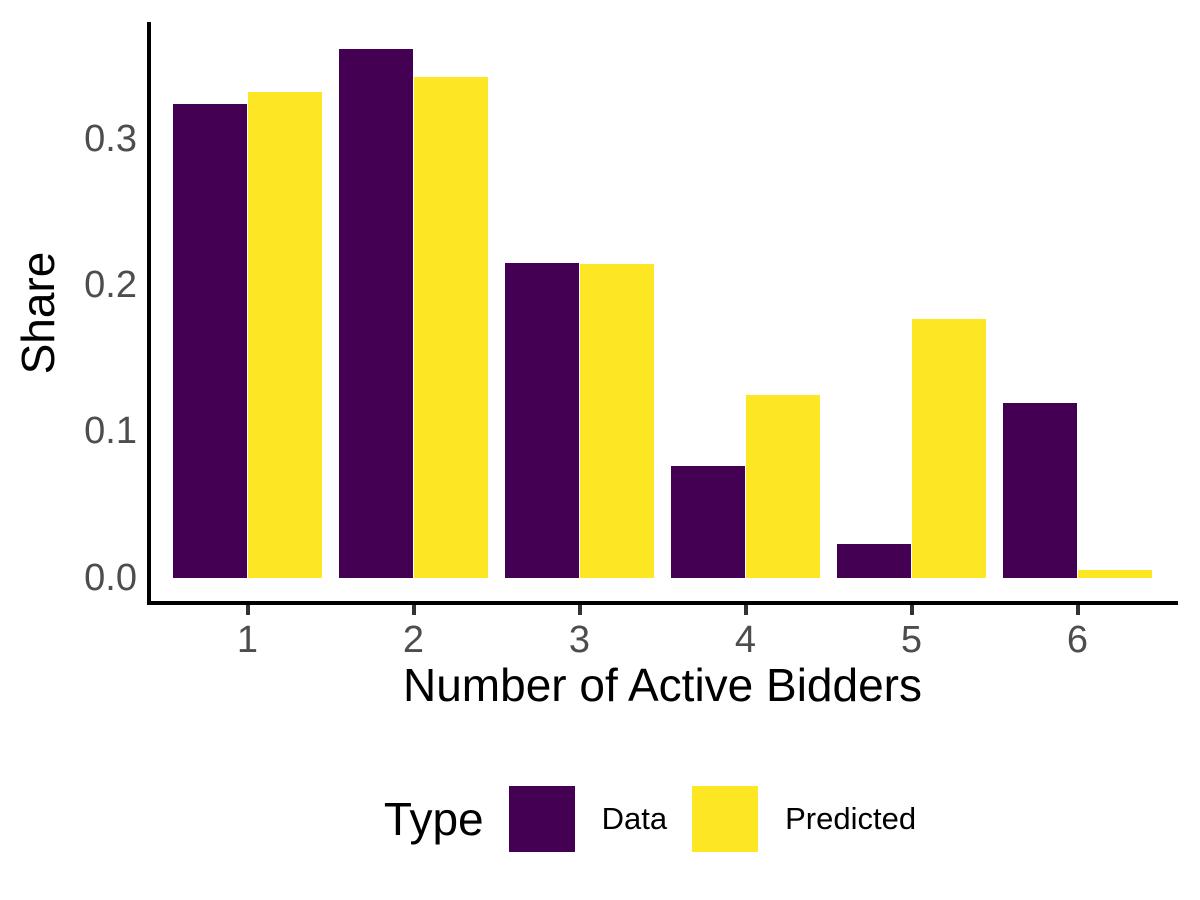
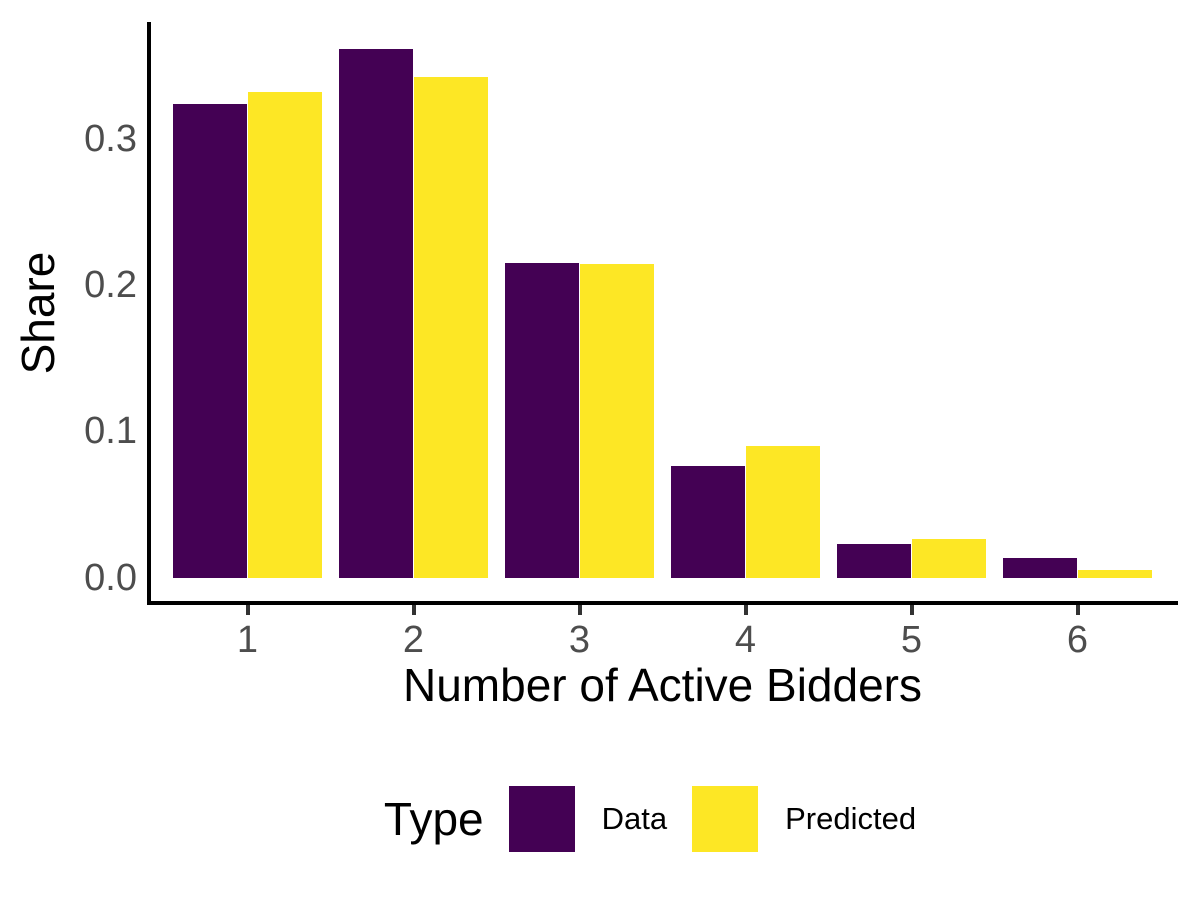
Predicted/4: 0.125 -> 0.090
Predicted/5: 0.177 -> 0.026
Data/6: 0.119 -> 0.013
